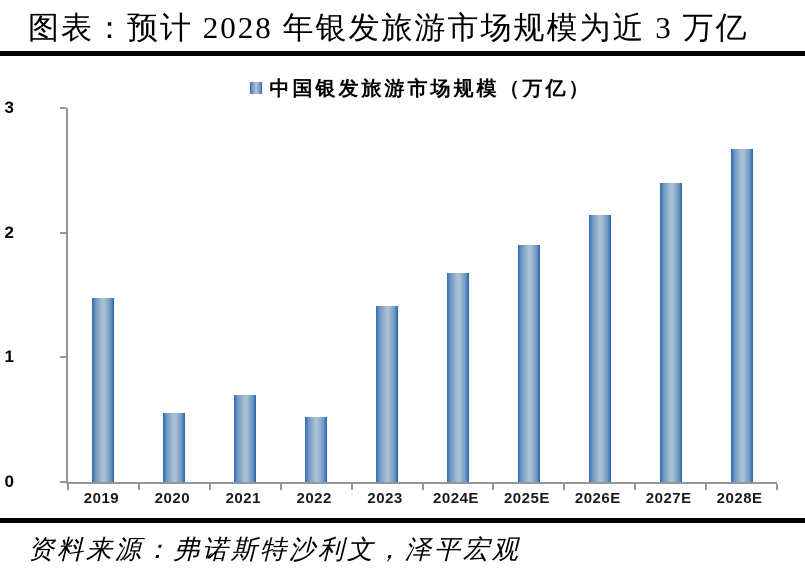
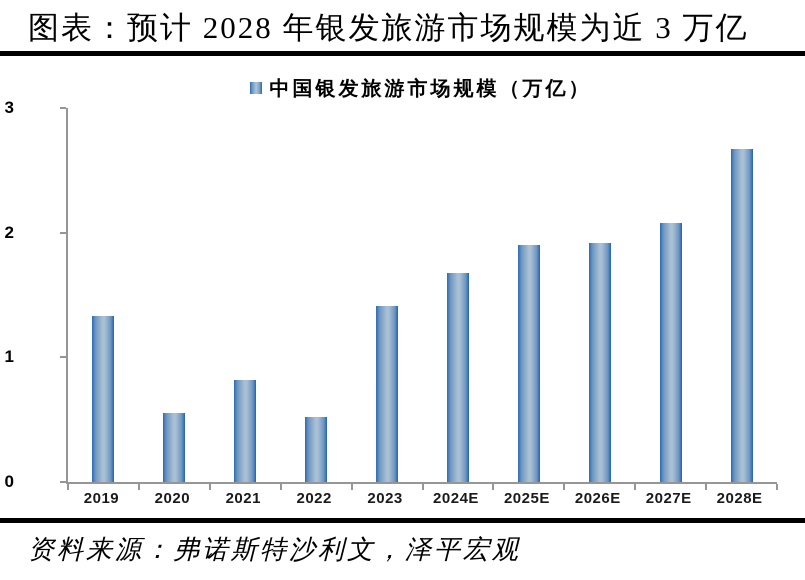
2019: 1.48 -> 1.33
2021: 0.70 -> 0.82
2026E: 2.14 -> 1.92
2027E: 2.40 -> 2.08
